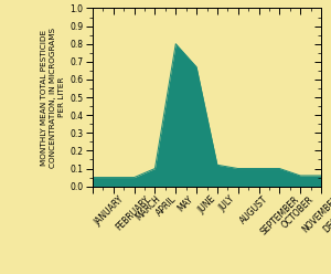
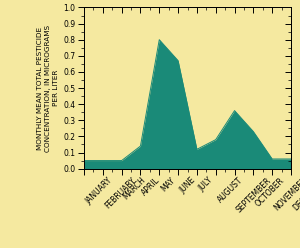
APRIL: 0.10 -> 0.14
AUGUST: 0.10 -> 0.18
SEPTEMBER: 0.10 -> 0.36
OCTOBER: 0.10 -> 0.23
